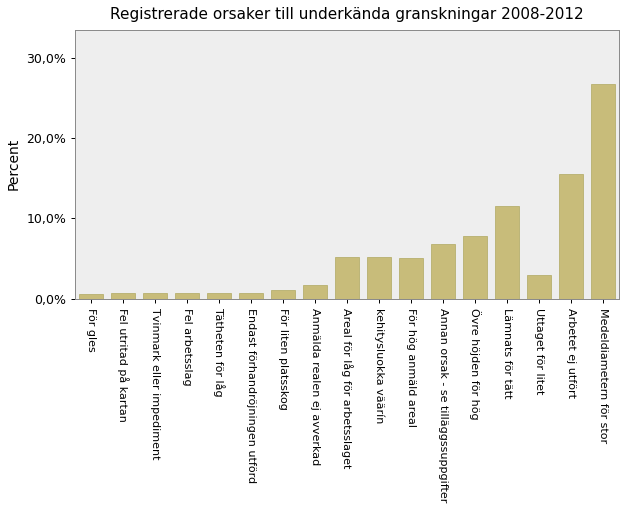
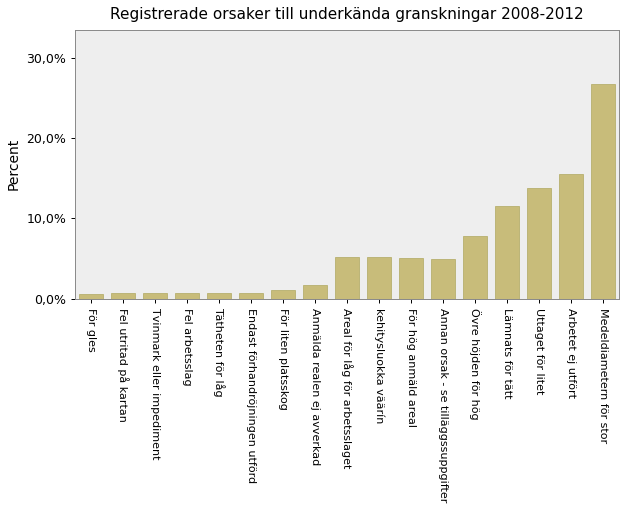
Annan orsak - se tilläggssuppgifter: 6,8% -> 5,0%
Uttaget för litet: 3,0% -> 13,8%
